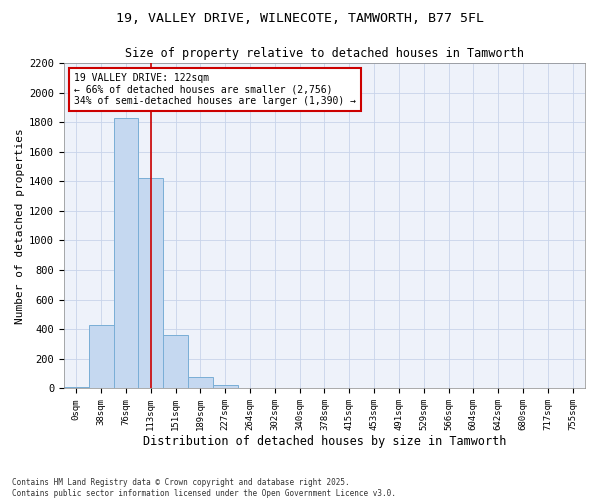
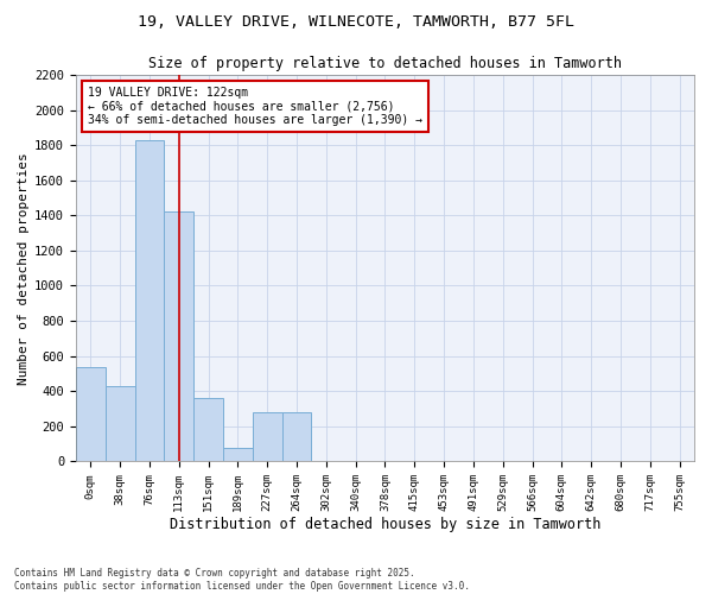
0sqm: 10 -> 540
227sqm: 20 -> 280
264sqm: 0 -> 280
